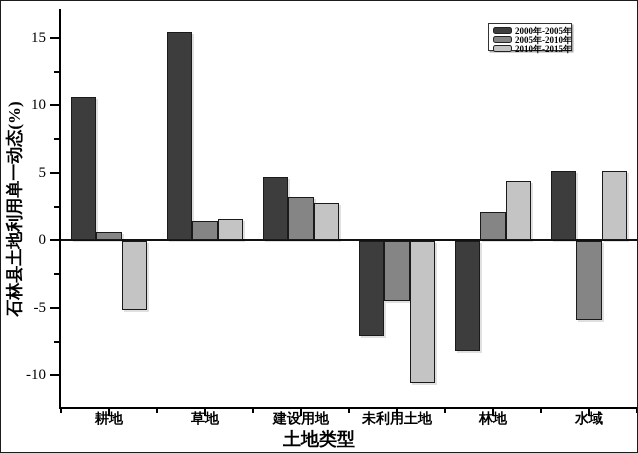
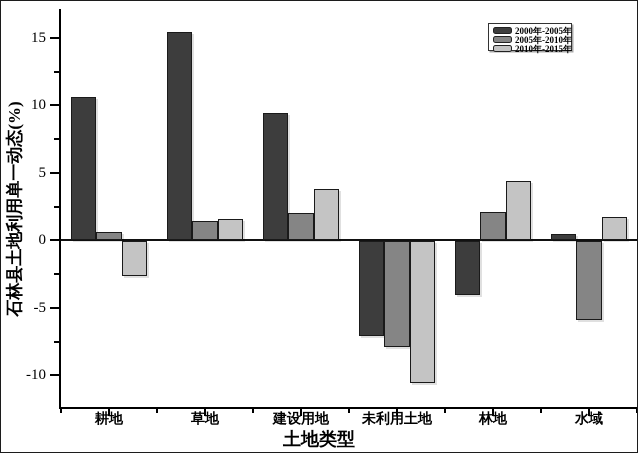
2010年-2015年/耕地: -5.1 -> -2.6
2000年-2005年/建设用地: 4.7 -> 9.4
2005年-2010年/建设用地: 3.2 -> 2.0
2010年-2015年/建设用地: 2.8 -> 3.8
2005年-2010年/未利用土地: -4.4 -> -7.8
2000年-2005年/林地: -8.1 -> -4.0
2000年-2005年/水域: 5.1 -> 0.5
2010年-2015年/水域: 5.1 -> 1.7
